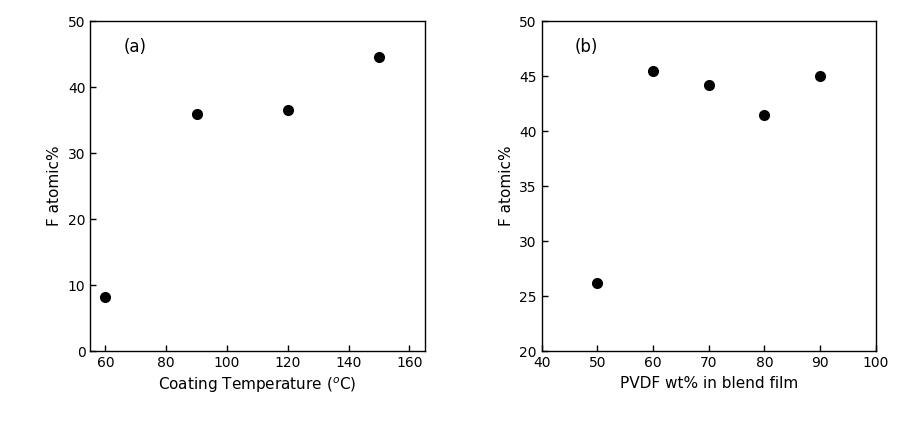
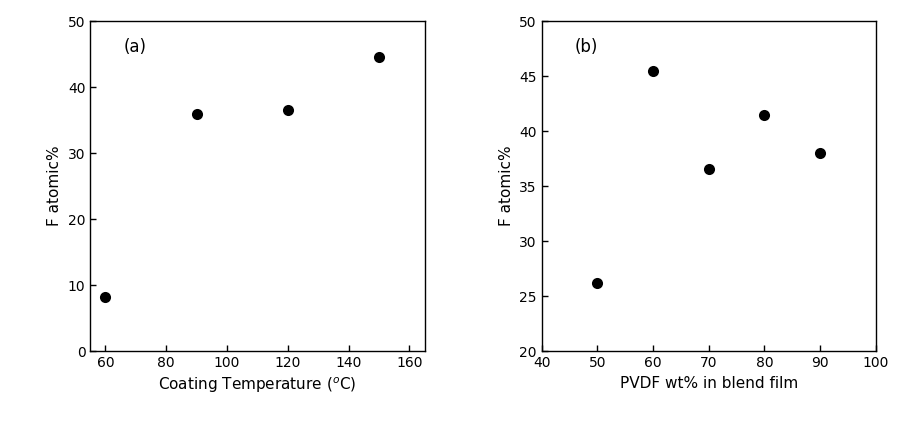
70: 44.2 -> 36.6
90: 45.0 -> 38.0
